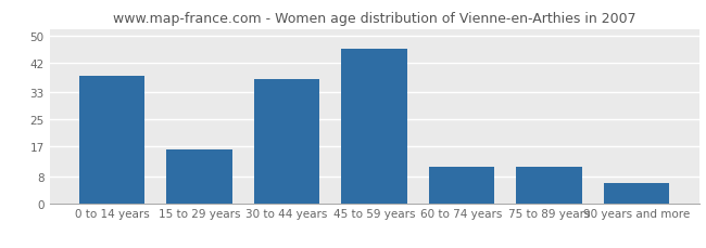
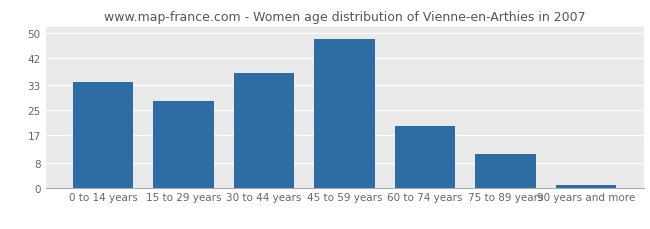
0 to 14 years: 38 -> 34
15 to 29 years: 16 -> 28
45 to 59 years: 46 -> 48
60 to 74 years: 11 -> 20
90 years and more: 6 -> 1
